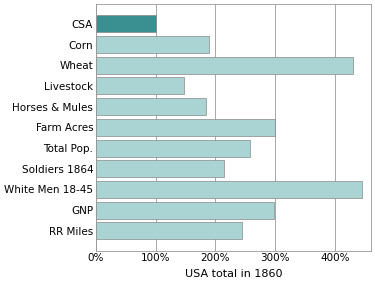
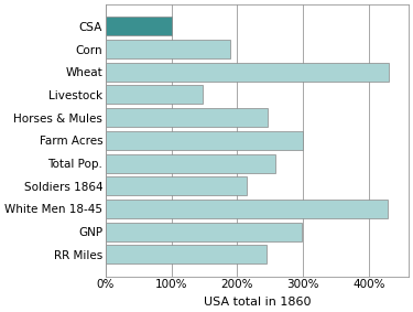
Horses & Mules: 185% -> 246%
White Men 18-45: 445% -> 428%
